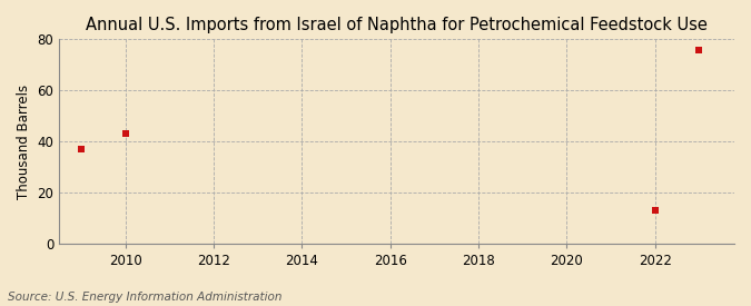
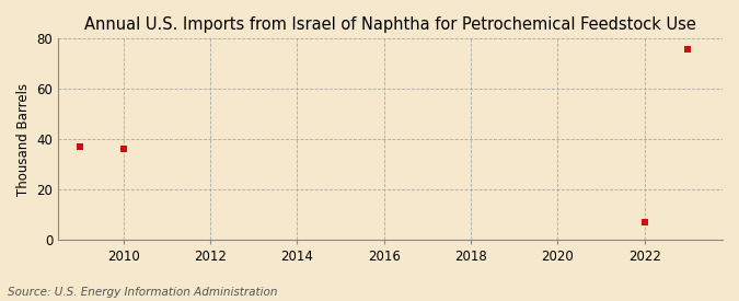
2010: 43 -> 36
2022: 13 -> 7
